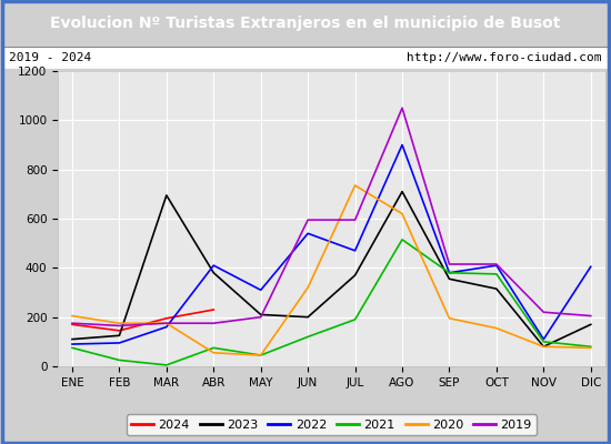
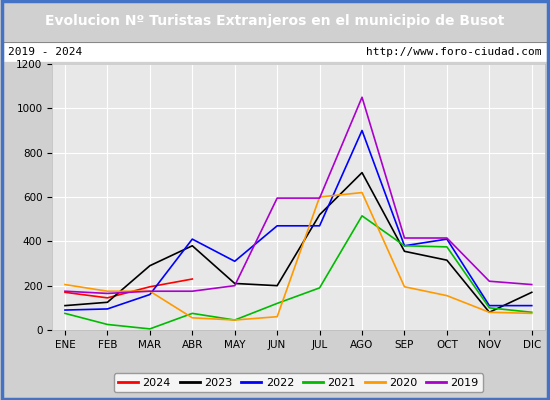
2023/MAR: 695 -> 290
2022/JUN: 540 -> 470
2020/JUN: 320 -> 60
2023/JUL: 370 -> 520
2020/JUL: 735 -> 600
2022/DIC: 405 -> 110
